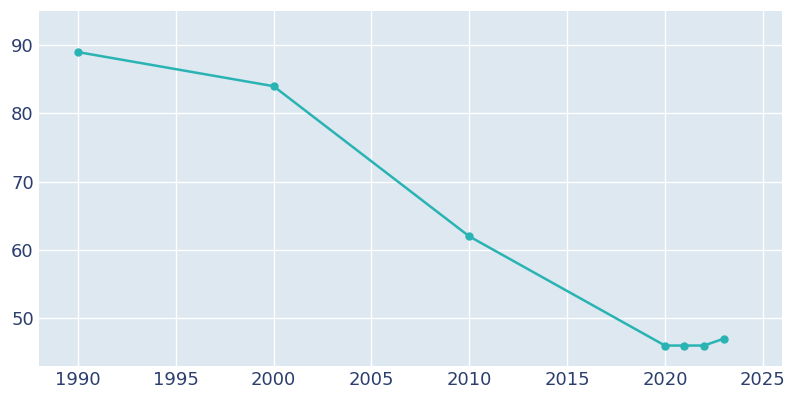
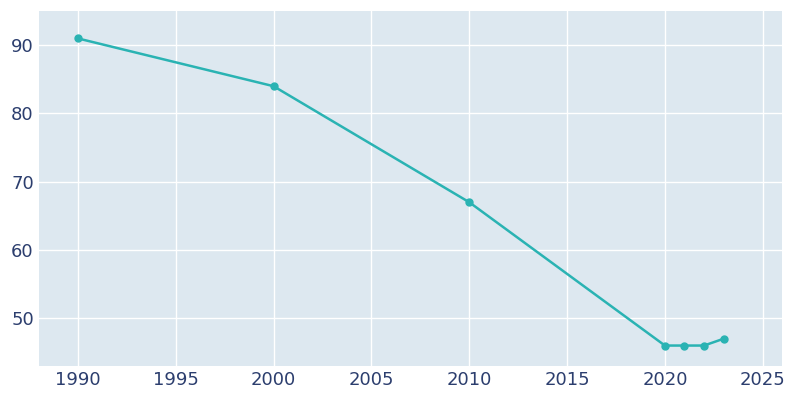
1990: 89 -> 91
2010: 62 -> 67
